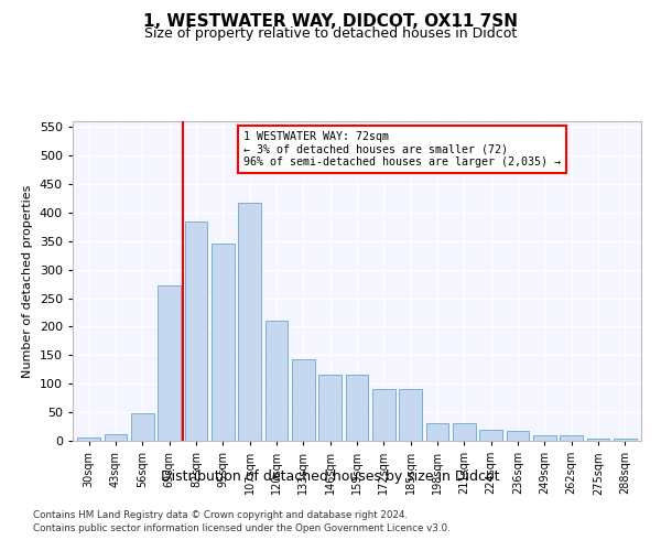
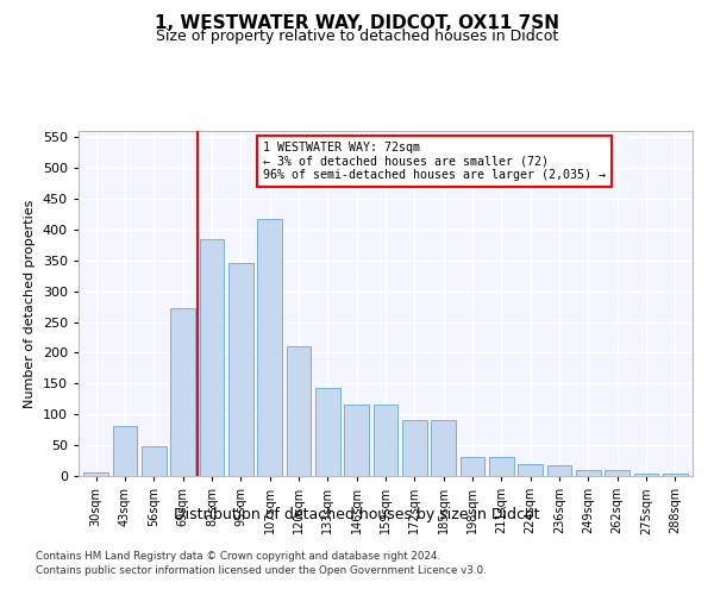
43sqm: 12 -> 82
